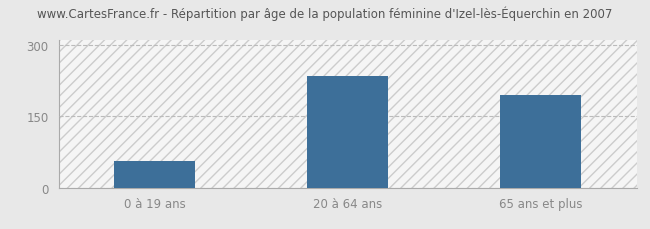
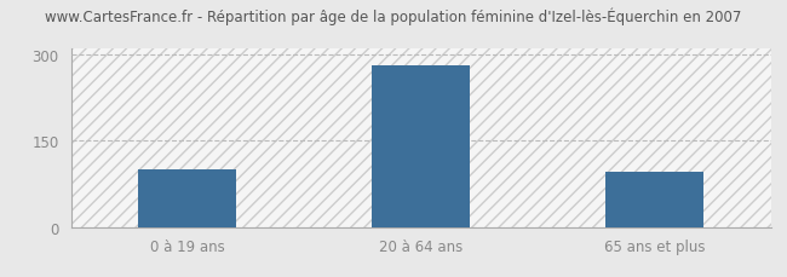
0 à 19 ans: 55 -> 100
20 à 64 ans: 235 -> 282
65 ans et plus: 195 -> 95
